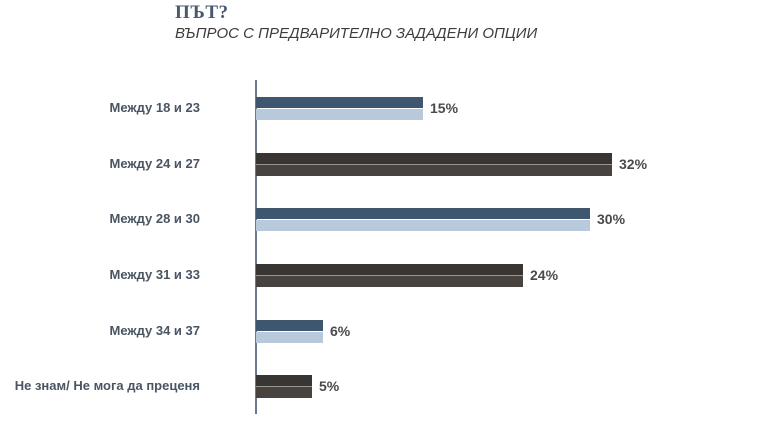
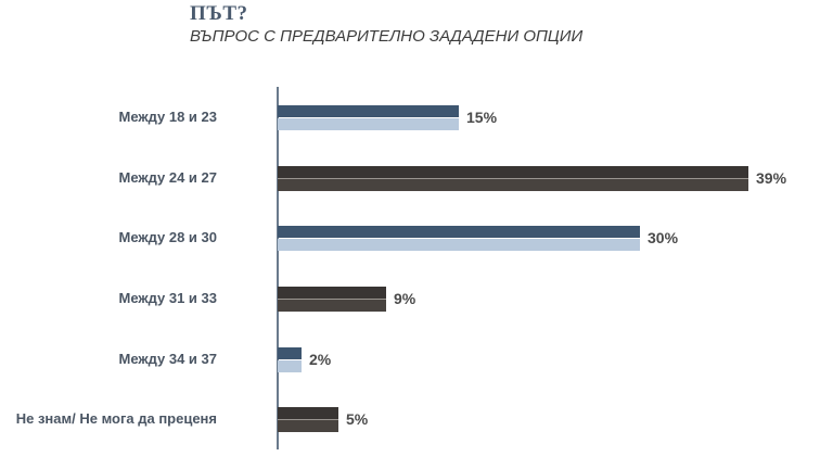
Между 24 и 27: 32% -> 39%
Между 31 и 33: 24% -> 9%
Между 34 и 37: 6% -> 2%
